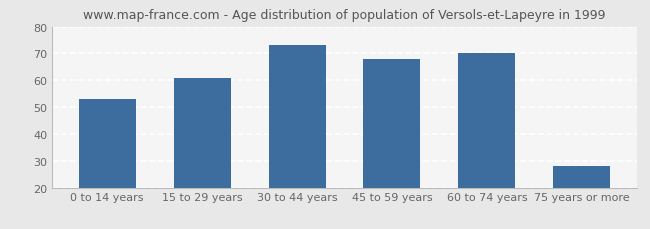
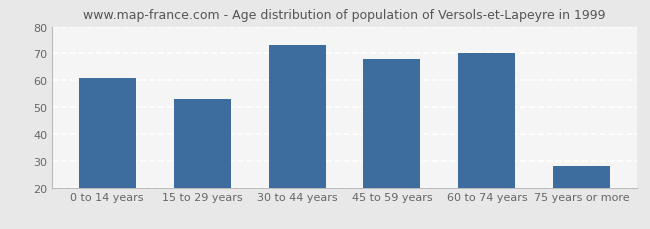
0 to 14 years: 53 -> 61
15 to 29 years: 61 -> 53
